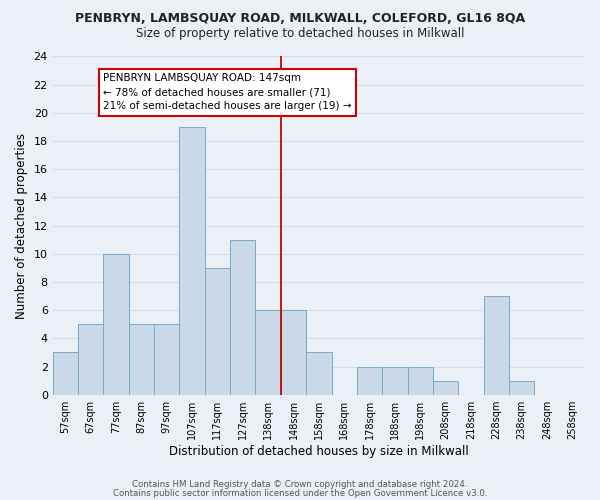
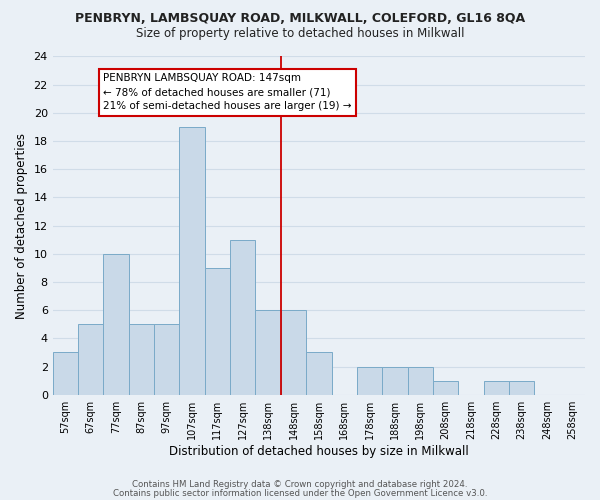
228sqm: 7 -> 1
